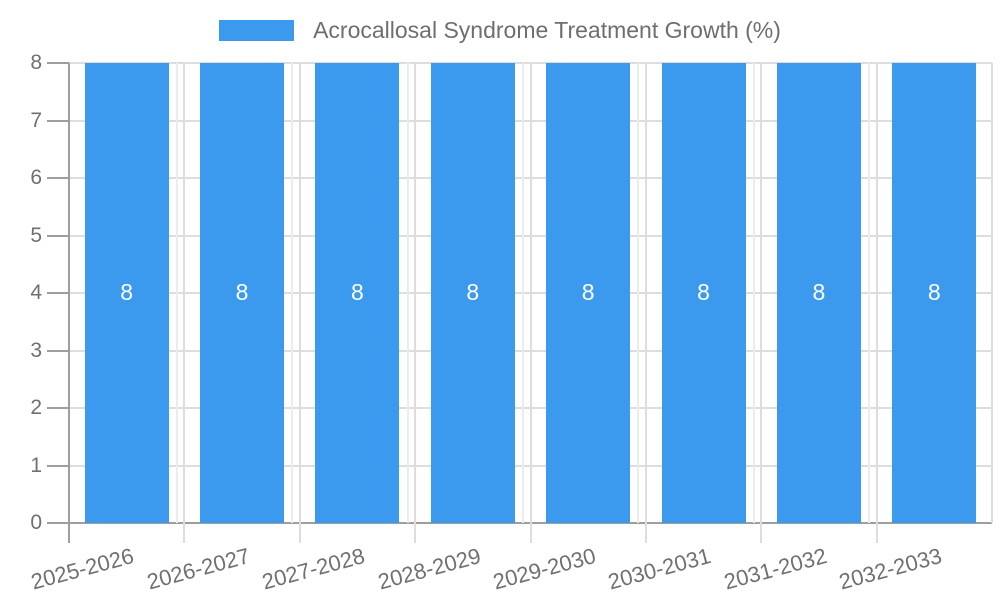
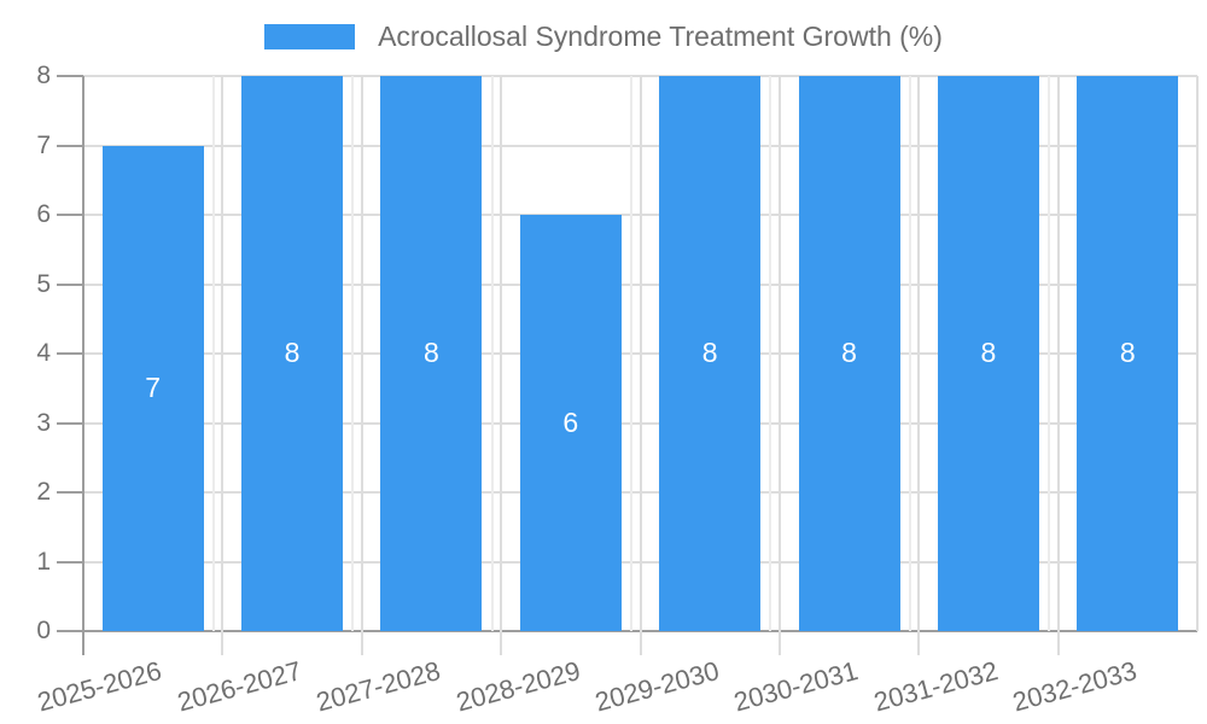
2025-2026: 8 -> 7
2028-2029: 8 -> 6
